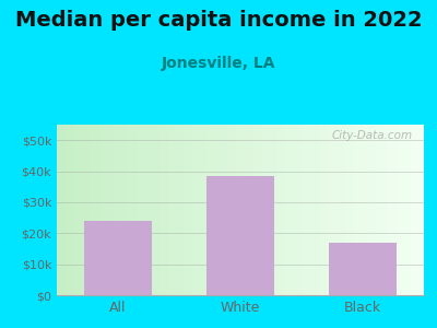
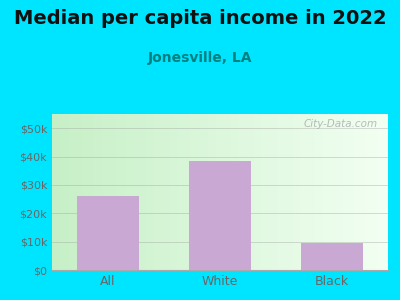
All: $24.0k -> $26.0k
Black: $17.0k -> $9.5k
